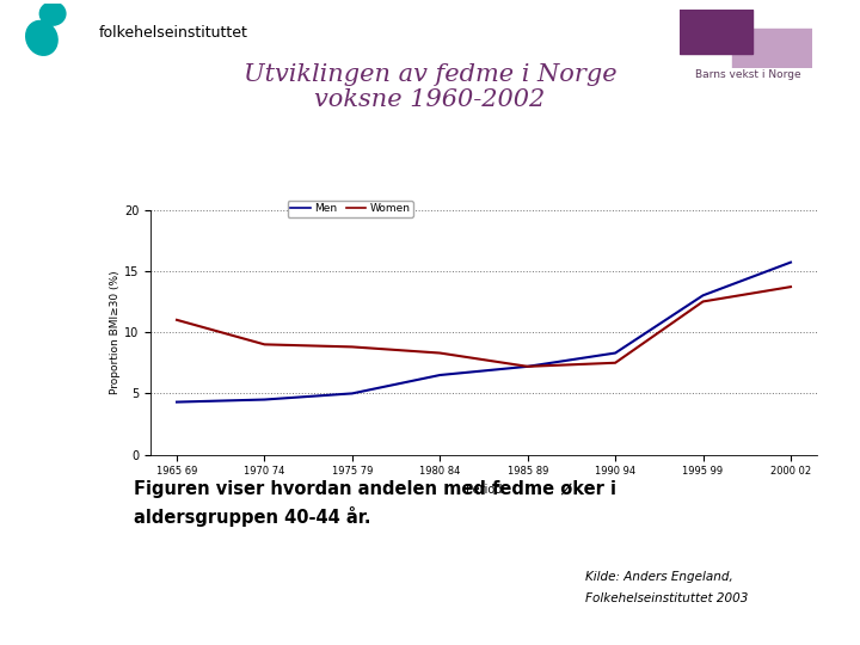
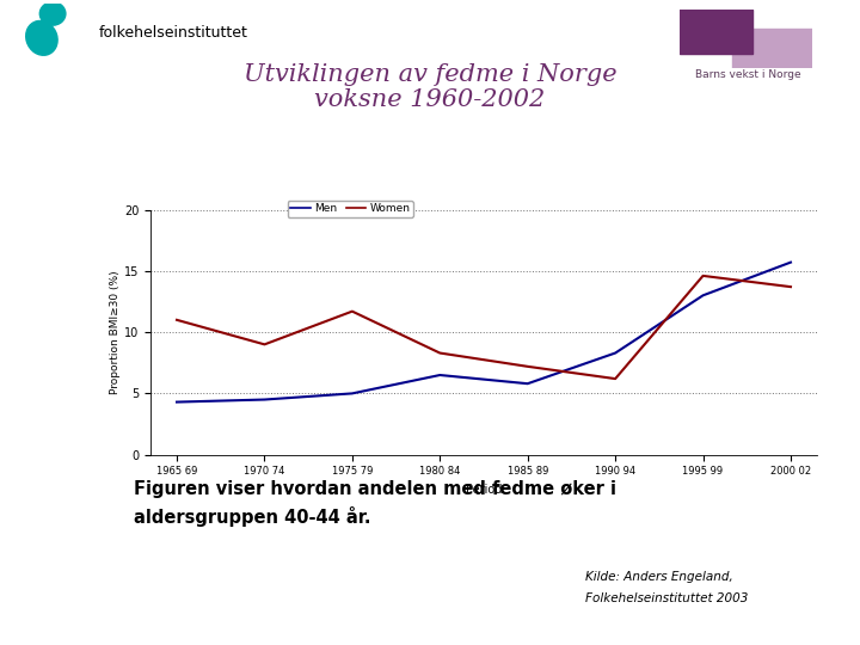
Women/1975 79: 8.8 -> 11.7
Men/1985 89: 7.2 -> 5.8
Women/1990 94: 7.5 -> 6.2
Women/1995 99: 12.5 -> 14.6
